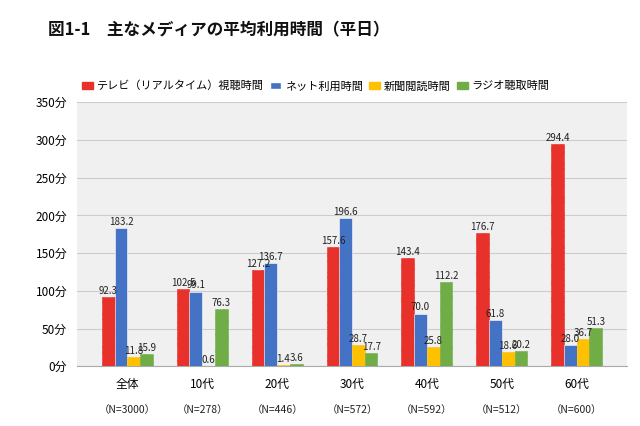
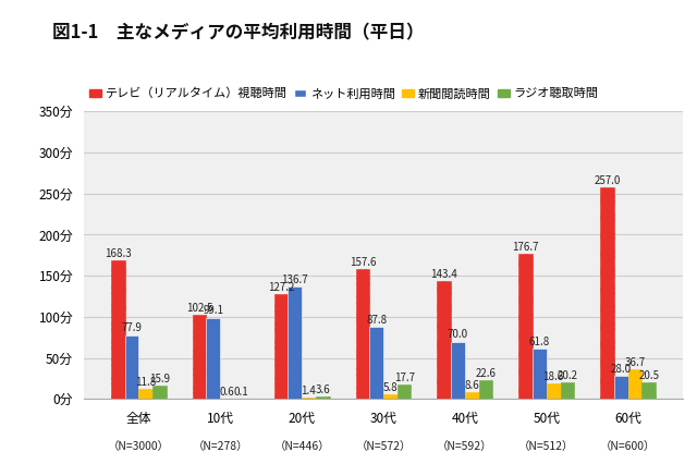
テレビ（リアルタイム）視聴時間/全体: 92.3 -> 168.3
ネット利用時間/全体: 183.2 -> 77.9
ラジオ聴取時間/10代: 76.3 -> 0.1
ネット利用時間/30代: 196.6 -> 87.8
新聞閲読時間/30代: 28.7 -> 5.8
新聞閲読時間/40代: 25.8 -> 8.6
ラジオ聴取時間/40代: 112.2 -> 22.6
テレビ（リアルタイム）視聴時間/60代: 294.4 -> 257.0
ラジオ聴取時間/60代: 51.3 -> 20.5
